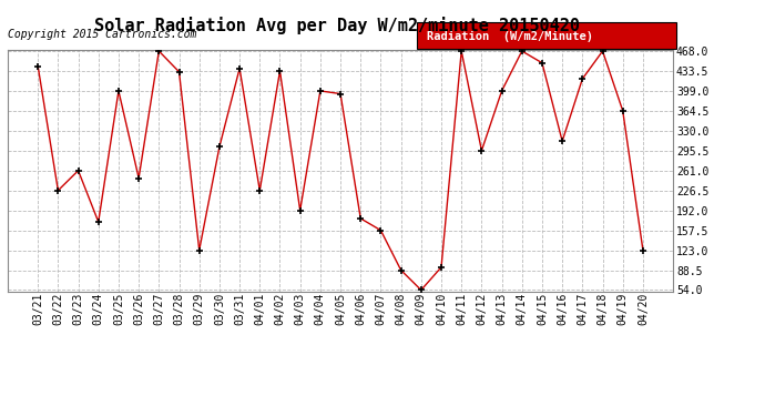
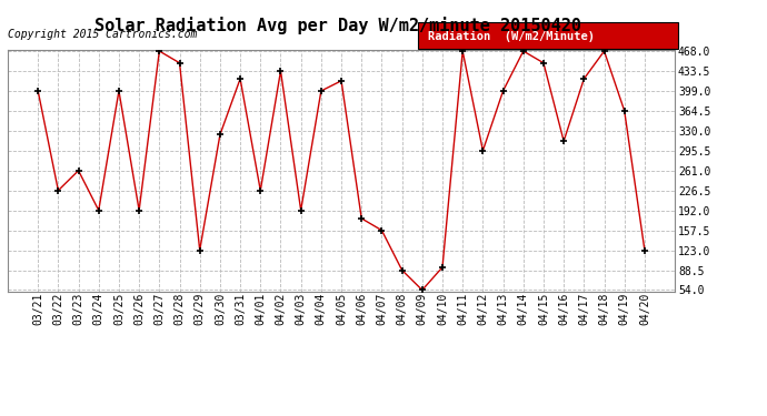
03/21: 442 -> 399
03/24: 172 -> 192
03/26: 248 -> 192
03/28: 432 -> 448
03/30: 302 -> 323
03/31: 438 -> 420
04/05: 394 -> 416
